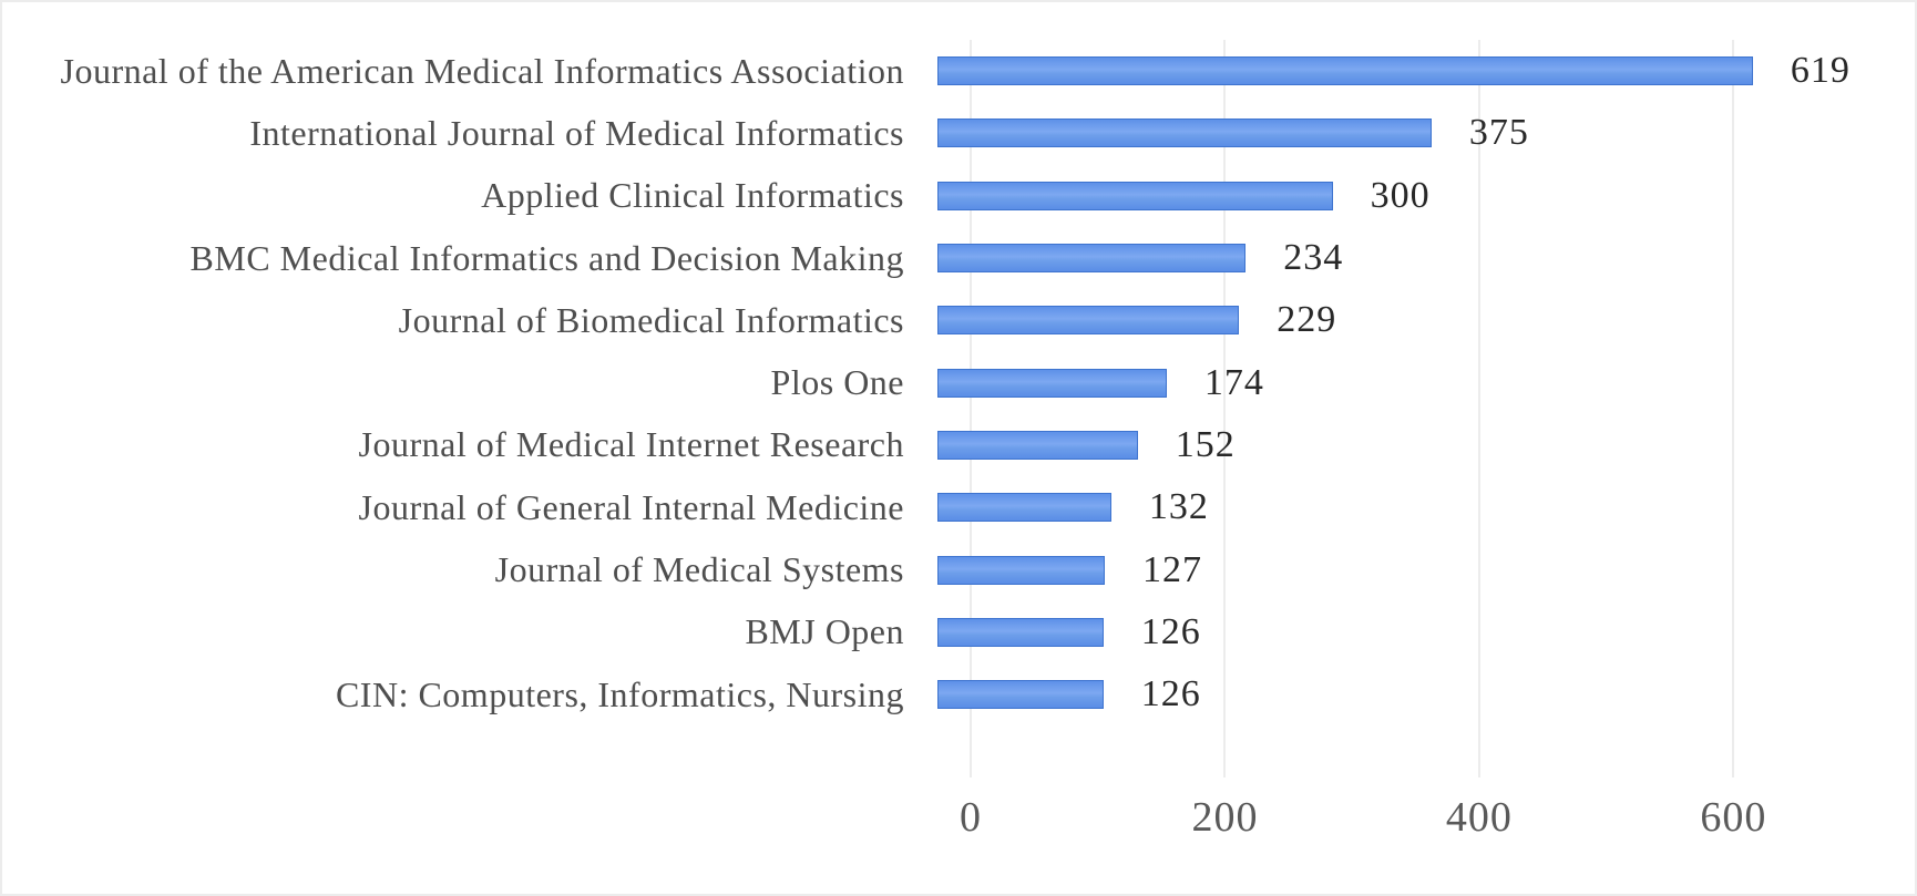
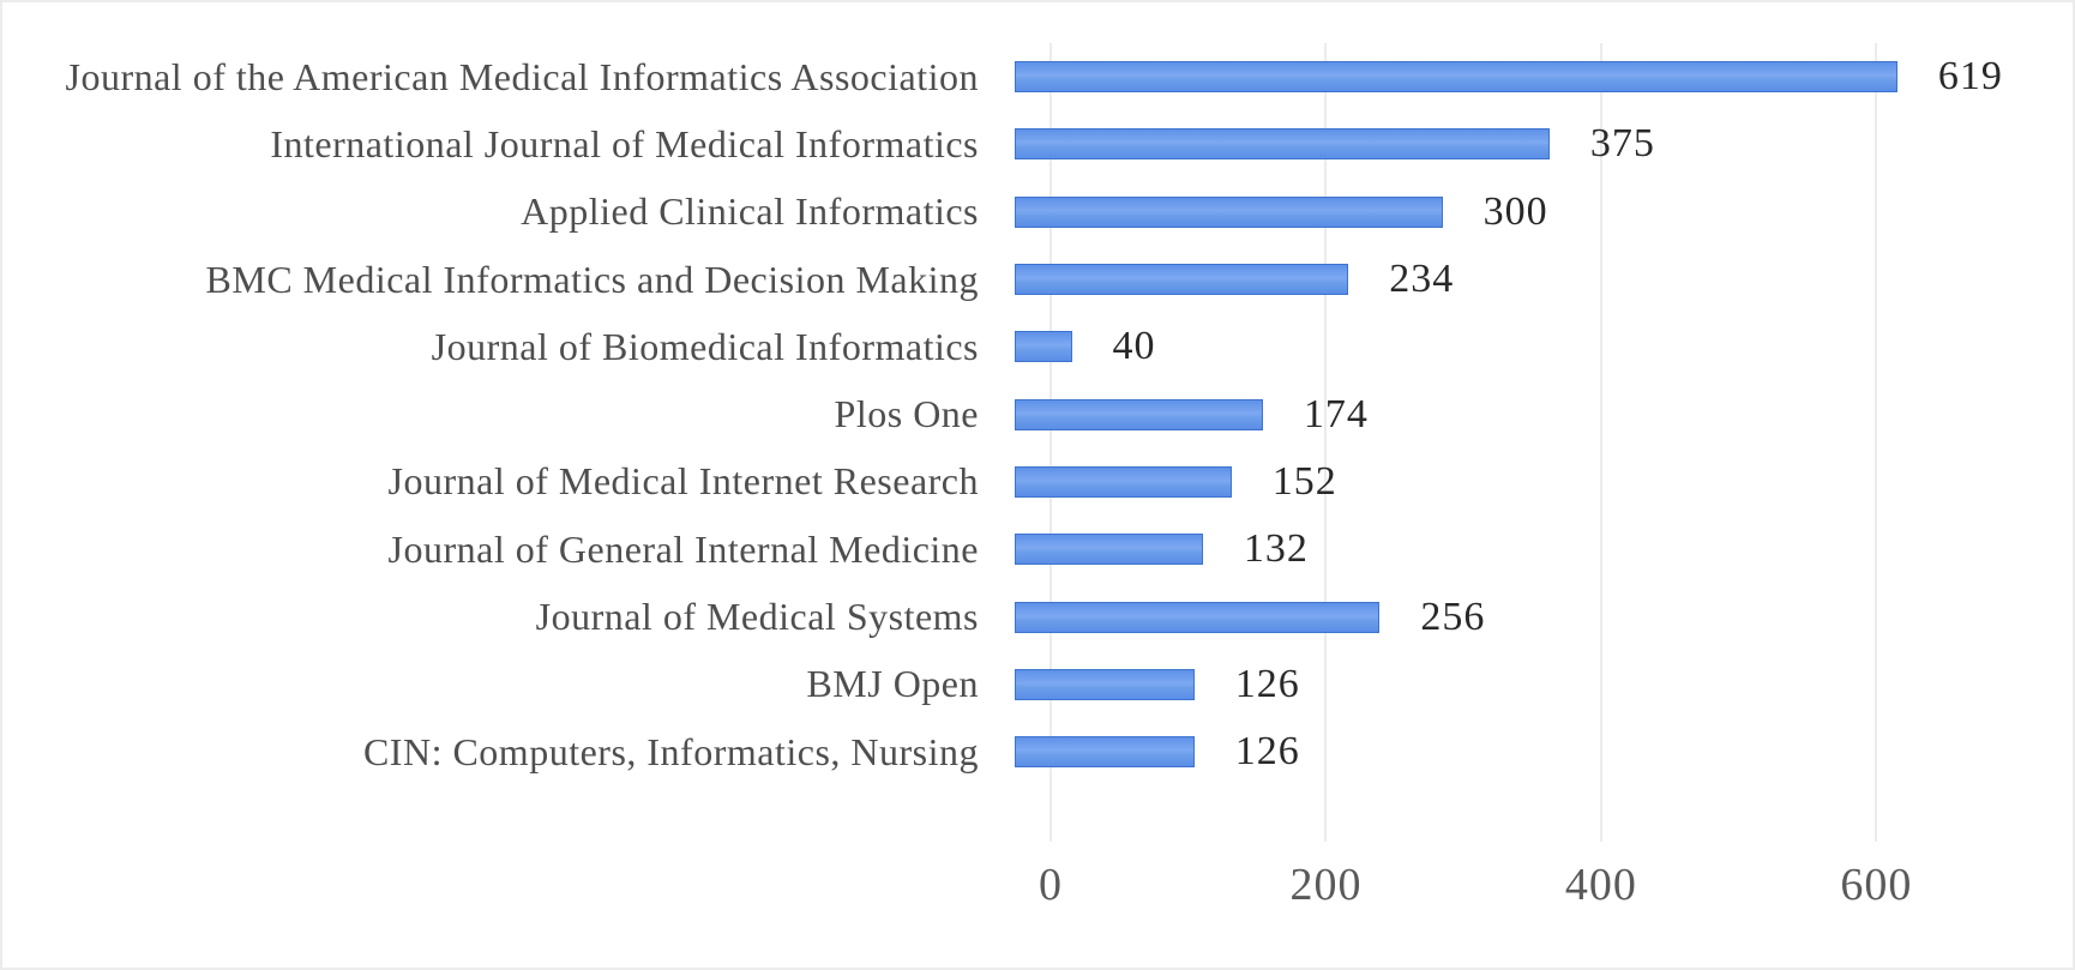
Journal of Biomedical Informatics: 229 -> 40
Journal of Medical Systems: 127 -> 256
